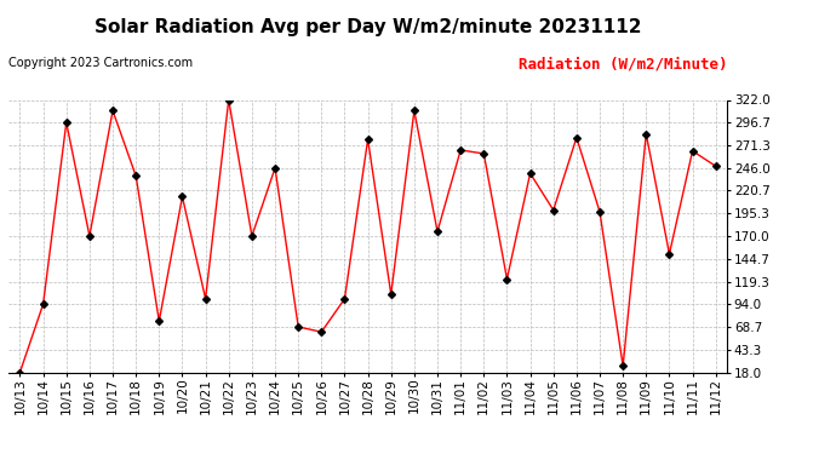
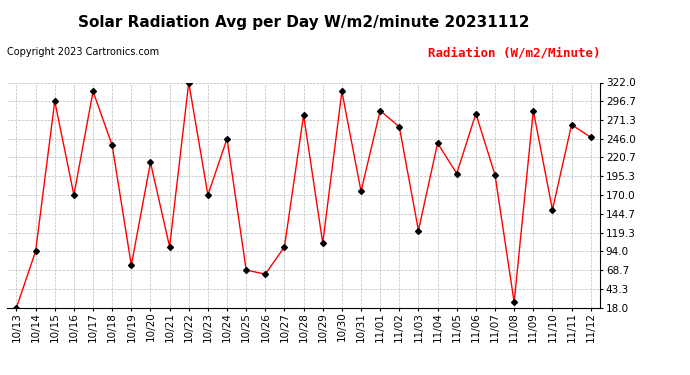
11/01: 266 -> 284
